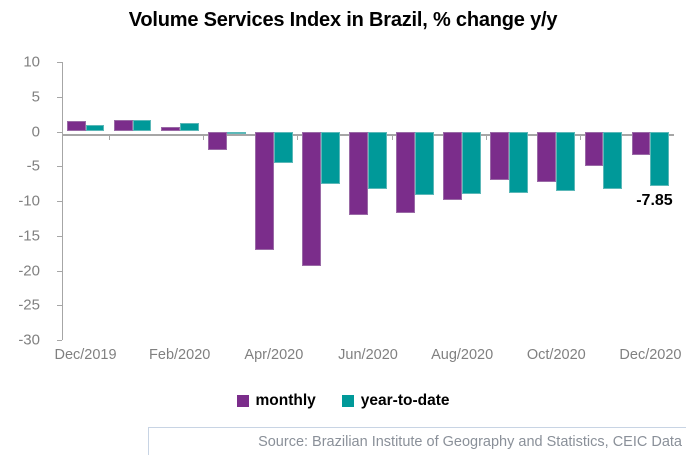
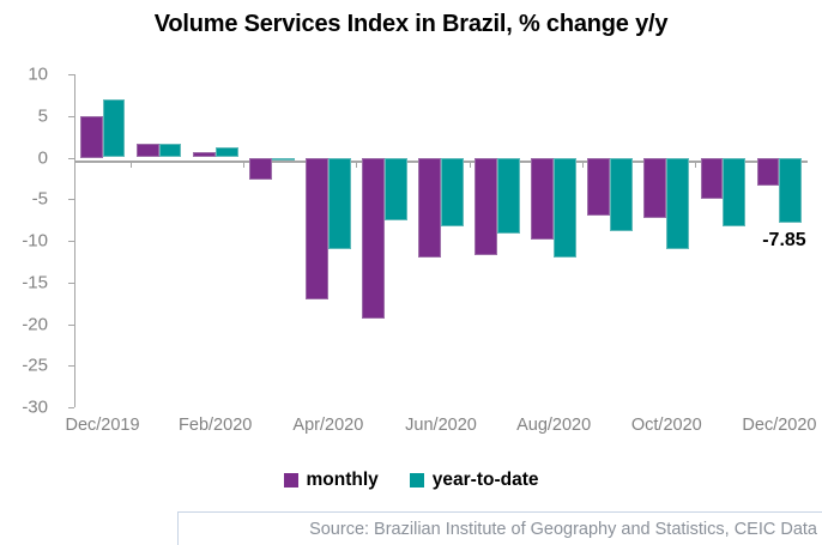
monthly/Dec/2019: 2 -> 5
year-to-date/Dec/2019: 1 -> 7
year-to-date/Apr/2020: -5 -> -11
year-to-date/Aug/2020: -9 -> -12
year-to-date/Oct/2020: -9 -> -11
